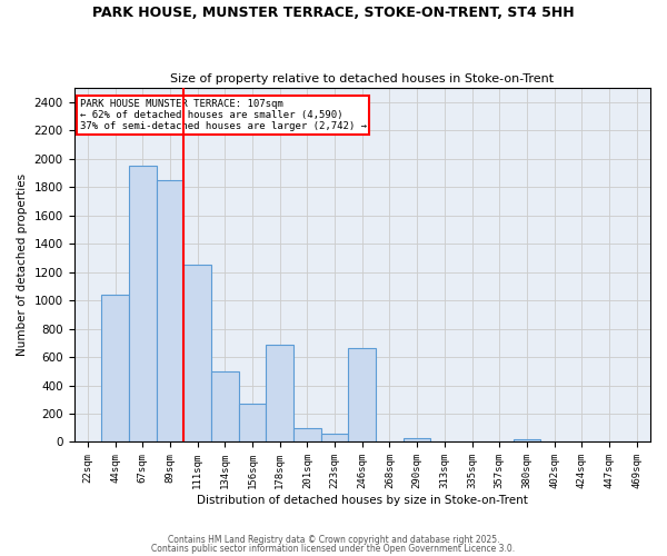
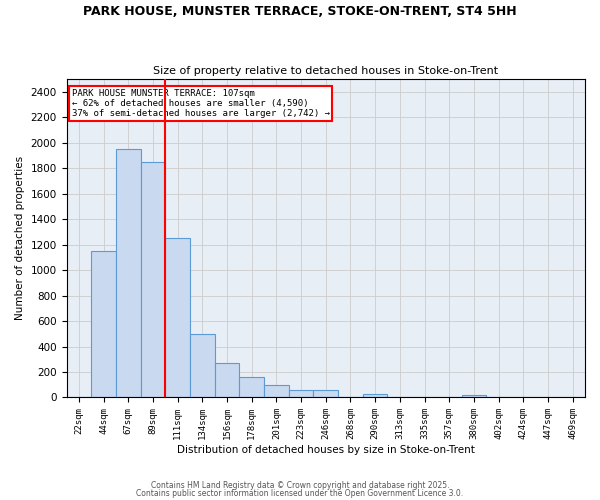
44sqm: 1040 -> 1150
178sqm: 690 -> 160
246sqm: 660 -> 60
